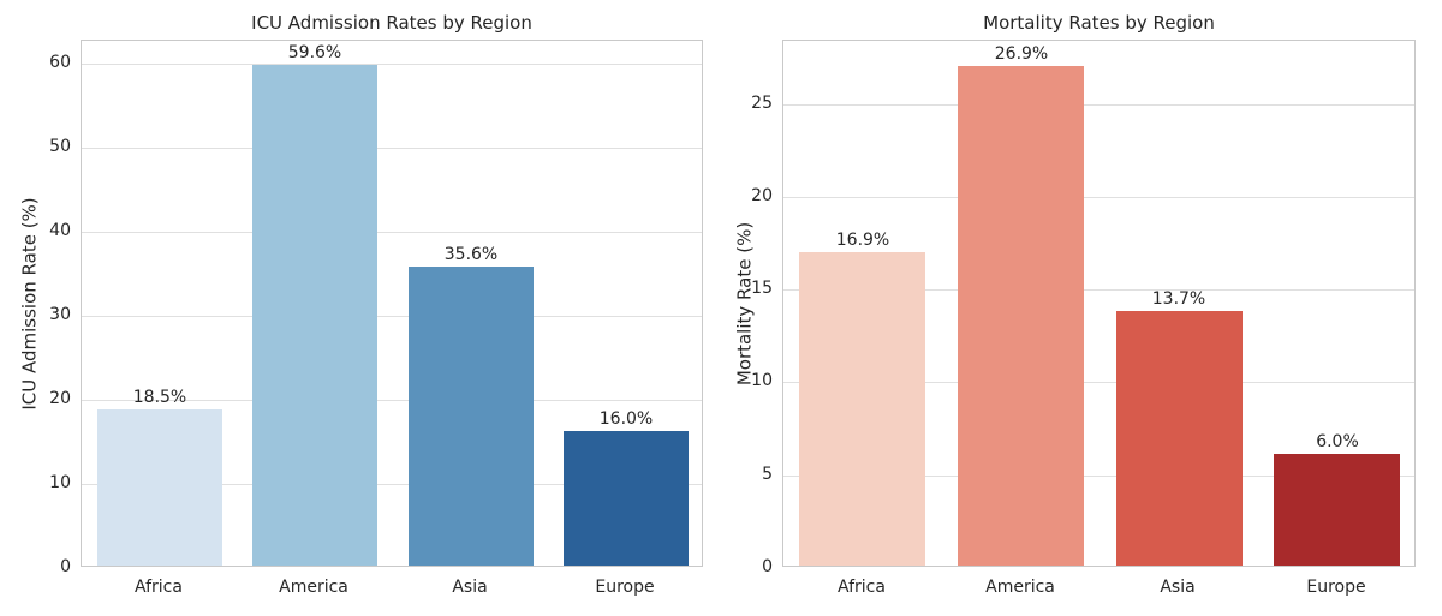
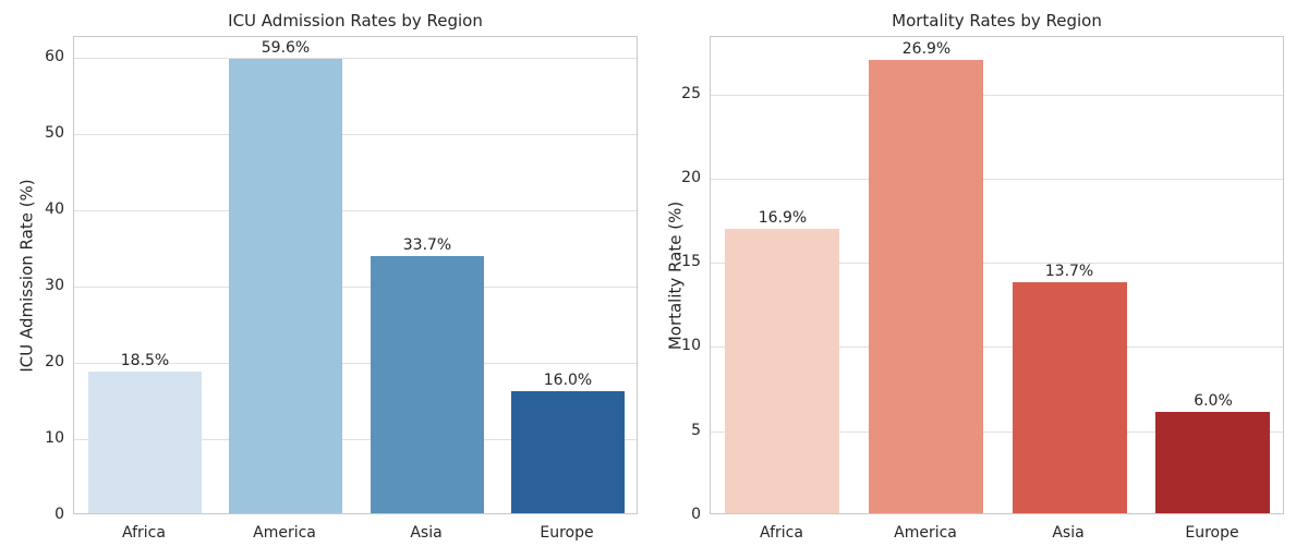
ICU Admission Rates by Region/Asia: 35.6% -> 33.7%
